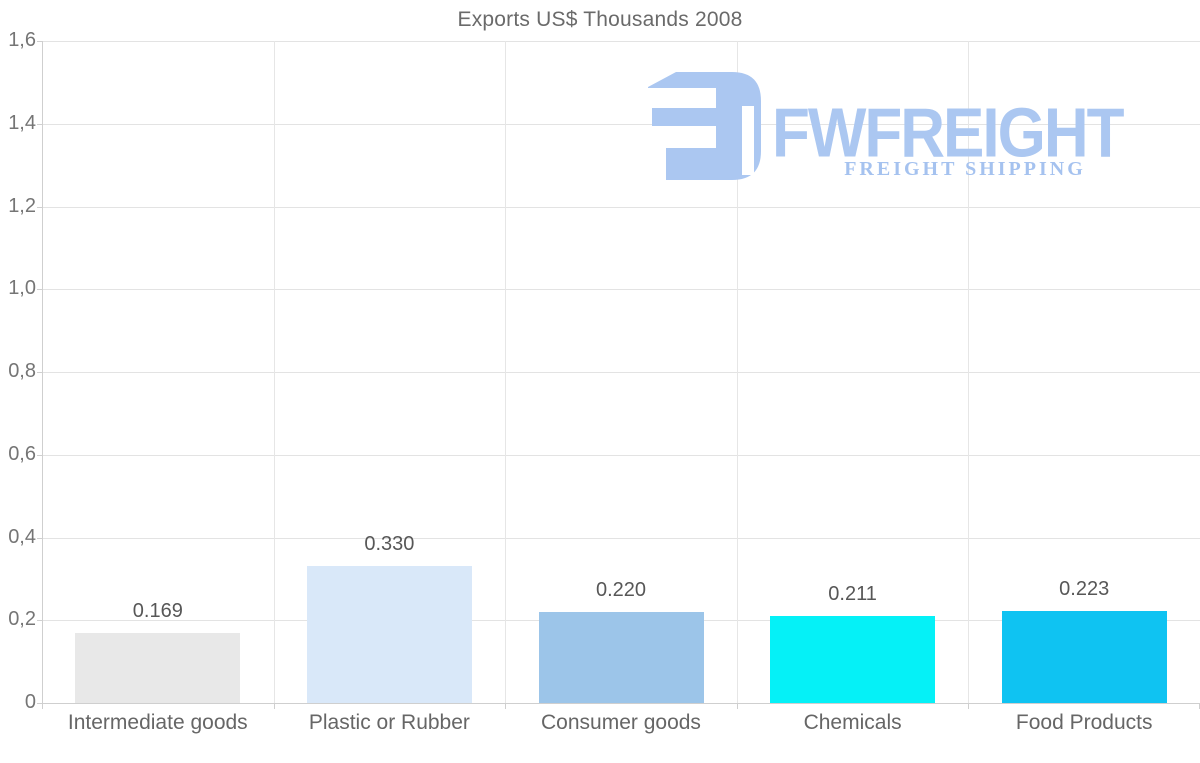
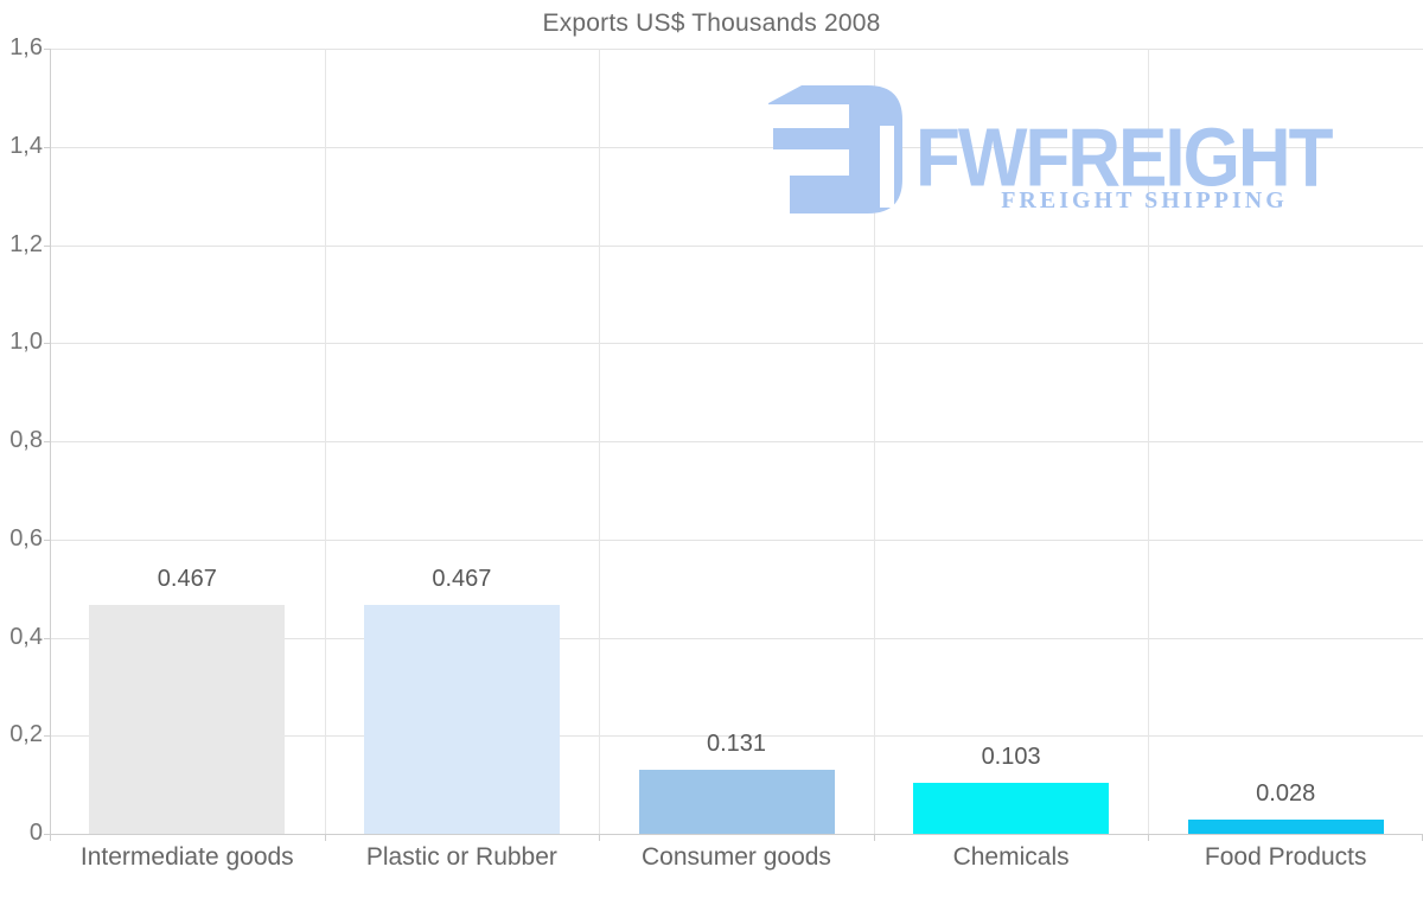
Intermediate goods: 0.169 -> 0.467
Plastic or Rubber: 0.330 -> 0.467
Consumer goods: 0.220 -> 0.131
Chemicals: 0.211 -> 0.103
Food Products: 0.223 -> 0.028
